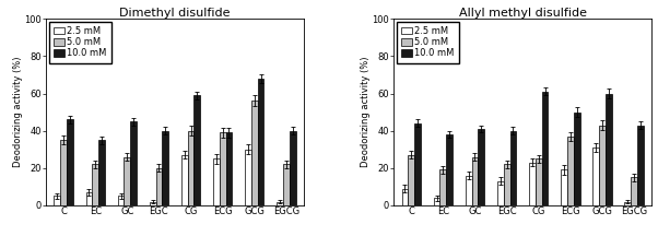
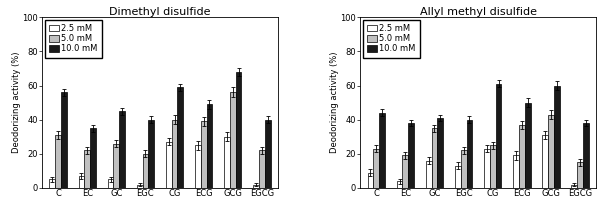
Dimethyl disulfide/5.0 mM/C: 35 -> 31
Dimethyl disulfide/10.0 mM/C: 46 -> 56
Dimethyl disulfide/10.0 mM/ECG: 39 -> 49
Allyl methyl disulfide/5.0 mM/C: 27 -> 23
Allyl methyl disulfide/5.0 mM/GC: 26 -> 35
Allyl methyl disulfide/10.0 mM/EGCG: 43 -> 38
